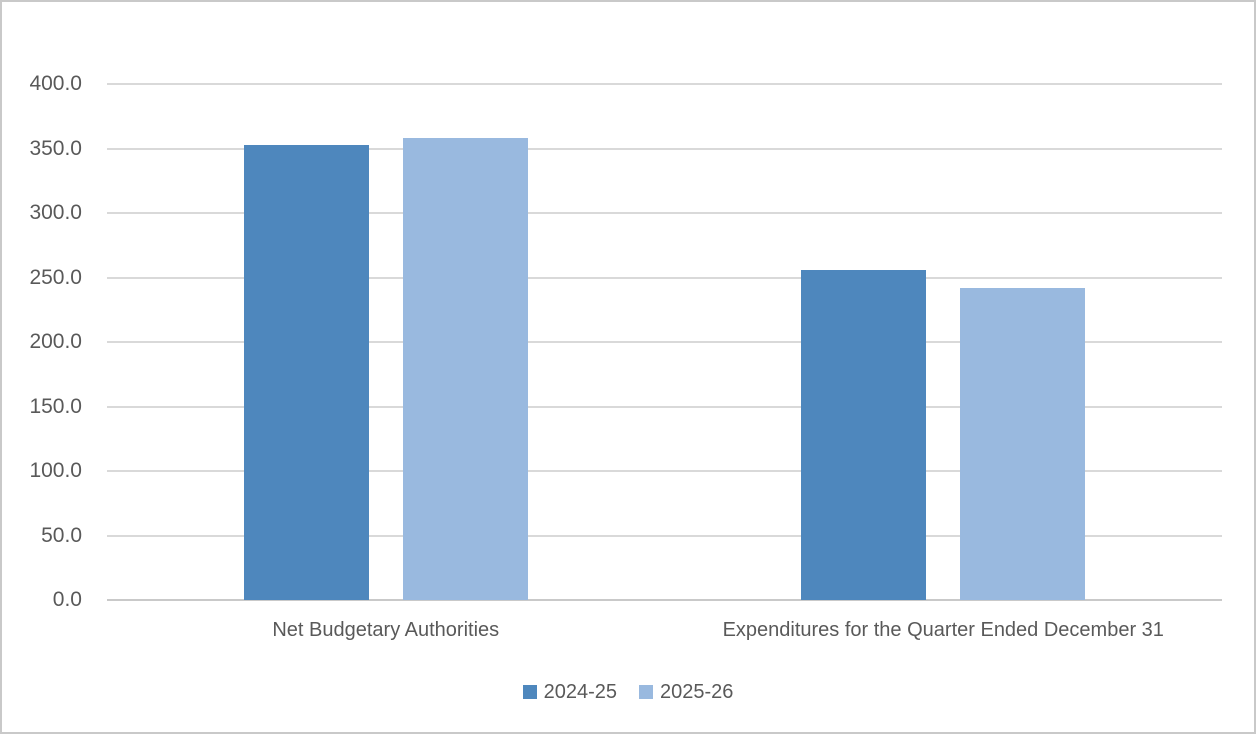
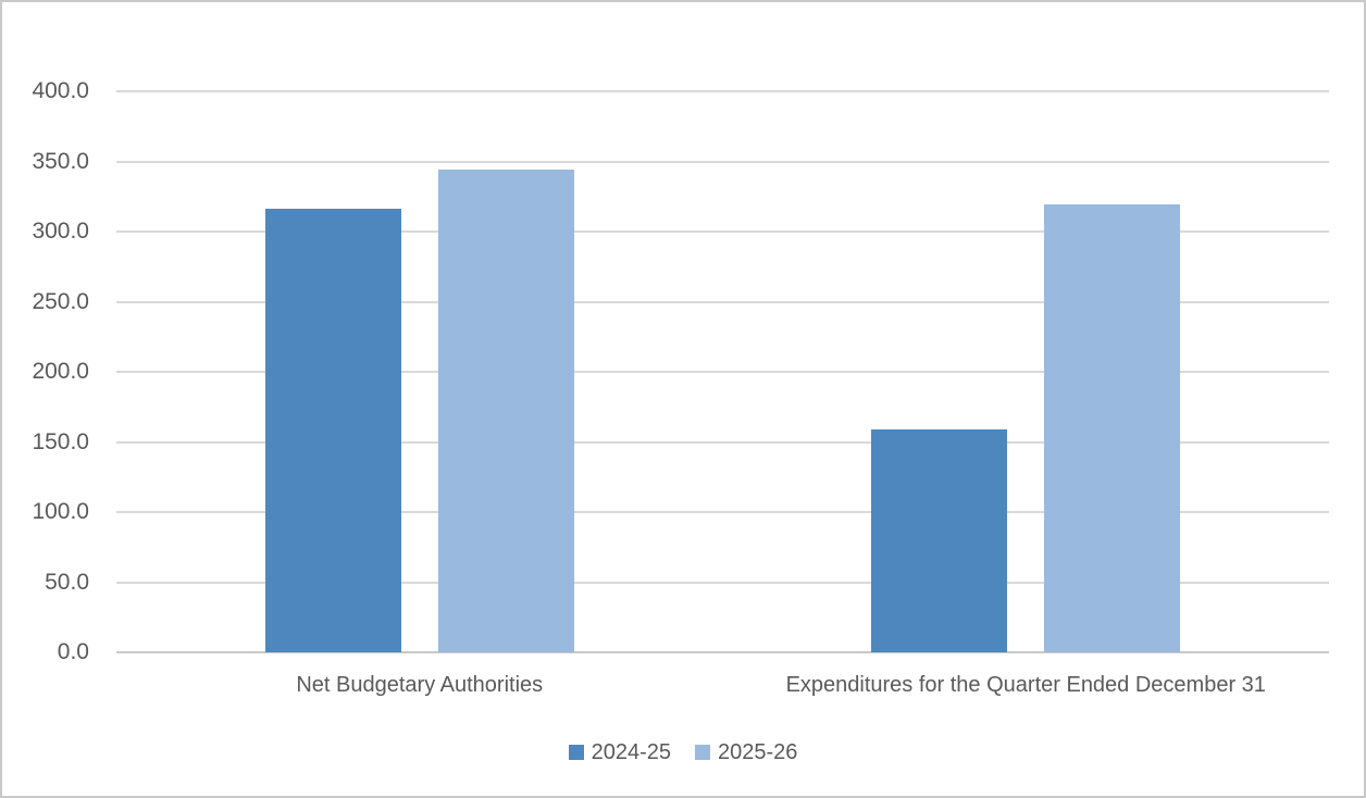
2024-25/Net Budgetary Authorities: 353 -> 316
2025-26/Net Budgetary Authorities: 358 -> 344
2024-25/Expenditures for the Quarter Ended December 31: 256 -> 159
2025-26/Expenditures for the Quarter Ended December 31: 242 -> 319
